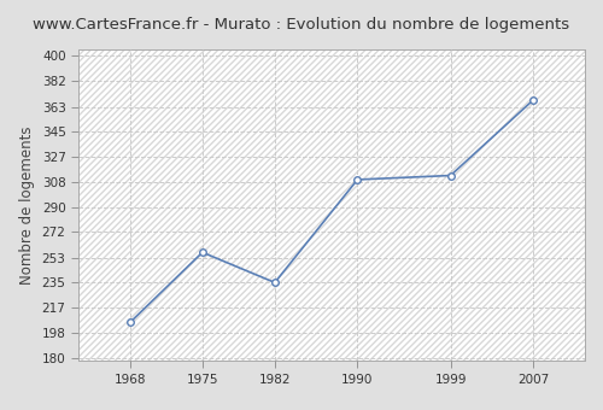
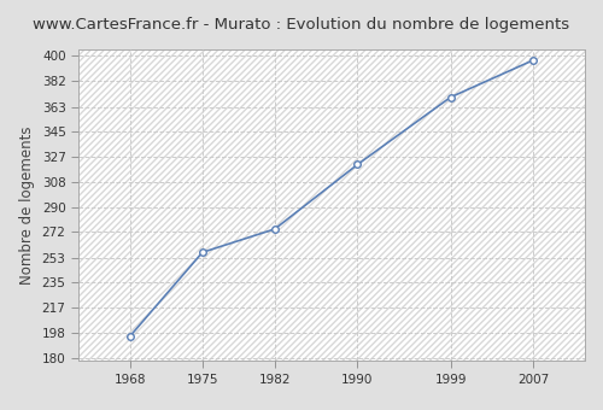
1968: 206 -> 196
1982: 235 -> 274
1990: 310 -> 321
1999: 313 -> 370
2007: 368 -> 397
